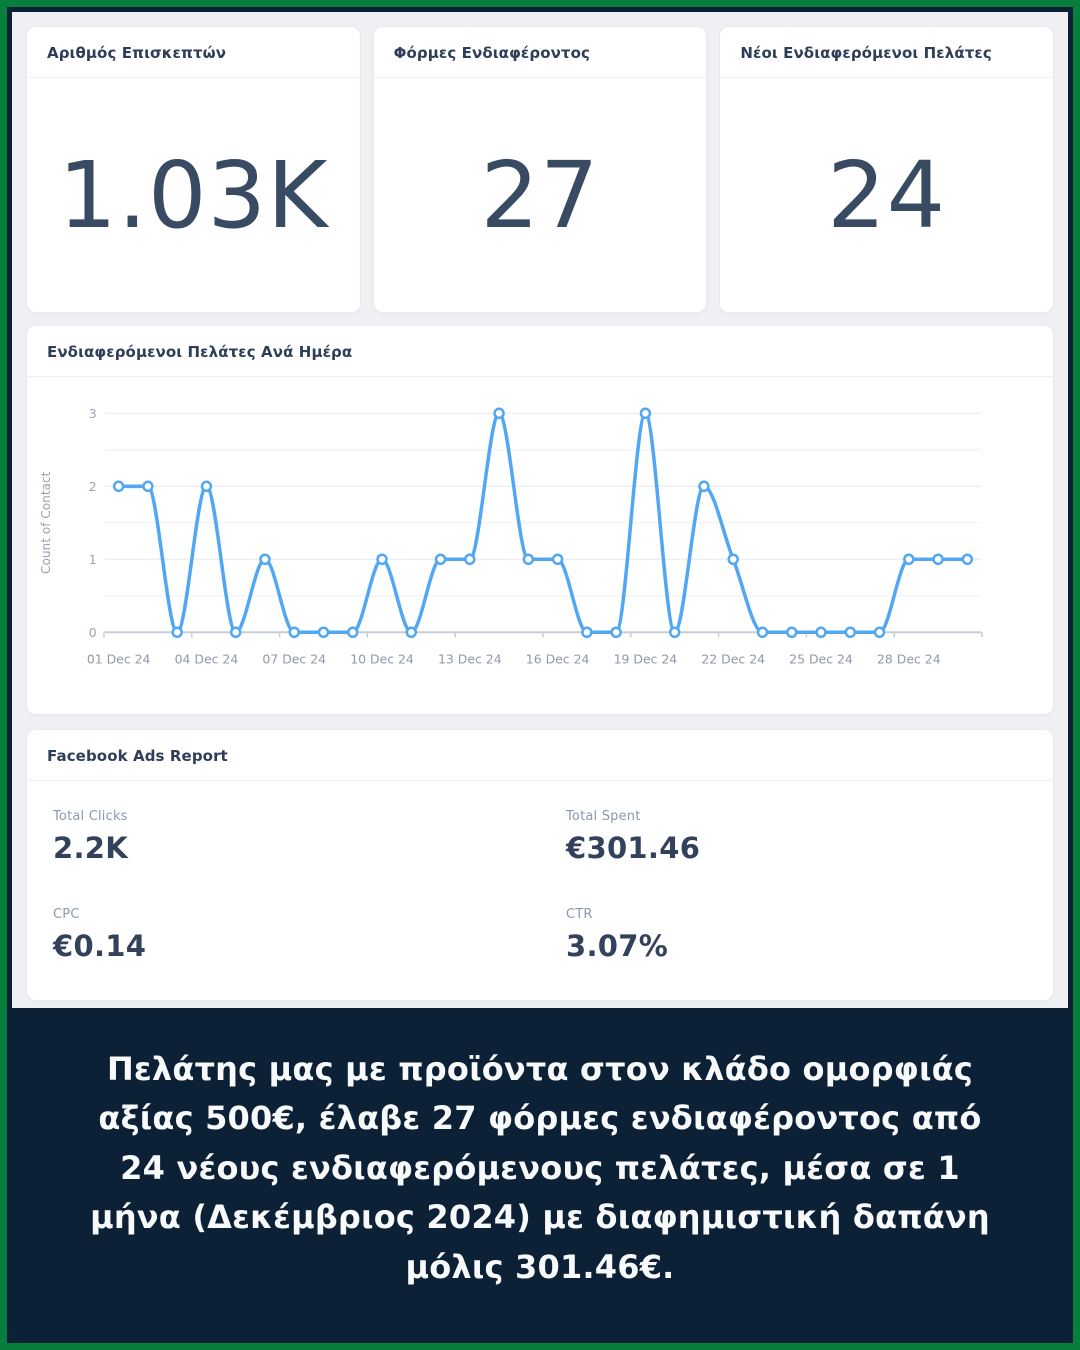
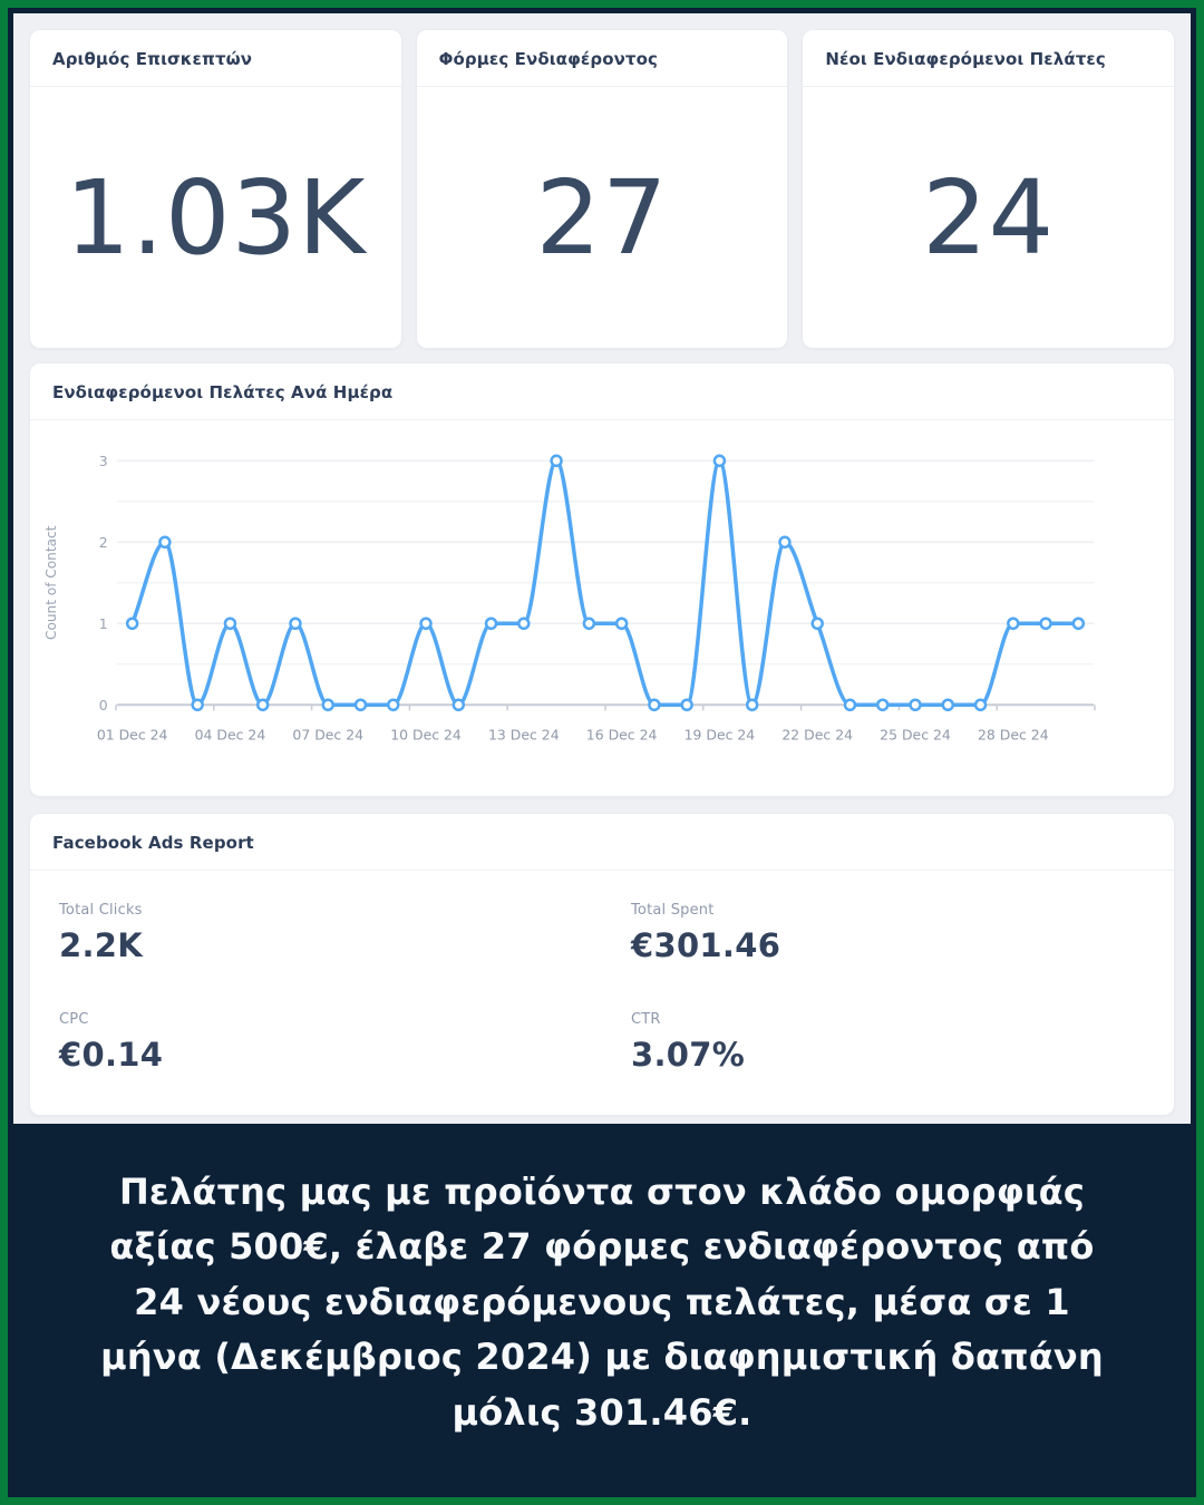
01 Dec 24: 2 -> 1
04 Dec 24: 2 -> 1
